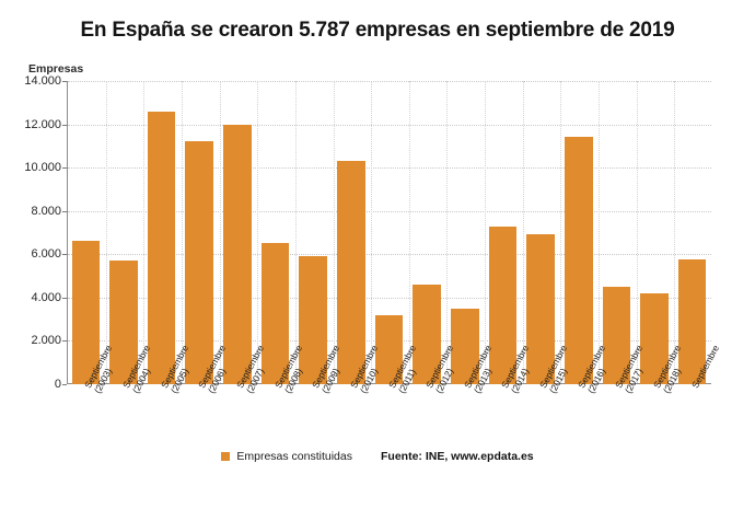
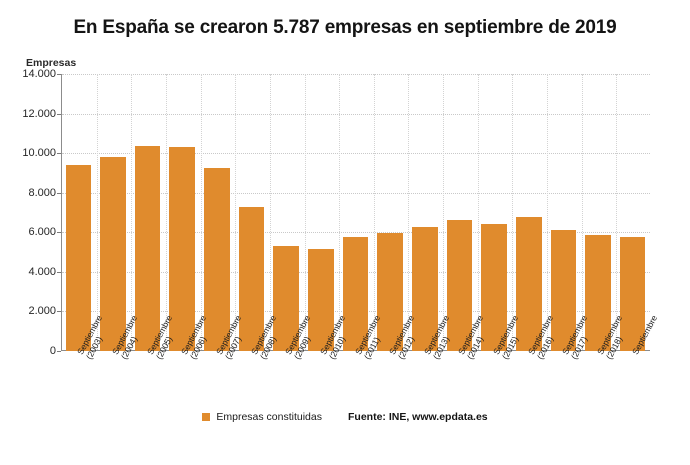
Septiembre (2003): 6600 -> 9400
Septiembre (2004): 5700 -> 9800
Septiembre (2005): 12600 -> 10400
Septiembre (2006): 11200 -> 10300
Septiembre (2007): 12000 -> 9200
Septiembre (2008): 6500 -> 7300
Septiembre (2009): 5900 -> 5300
Septiembre (2010): 10300 -> 5200
Septiembre (2011): 3200 -> 5800
Septiembre (2012): 4600 -> 6000
Septiembre (2013): 3500 -> 6300
Septiembre (2014): 7300 -> 6600
Septiembre (2015): 6900 -> 6400
Septiembre (2016): 11400 -> 6800
Septiembre (2017): 4500 -> 6100
Septiembre (2018): 4200 -> 5800
